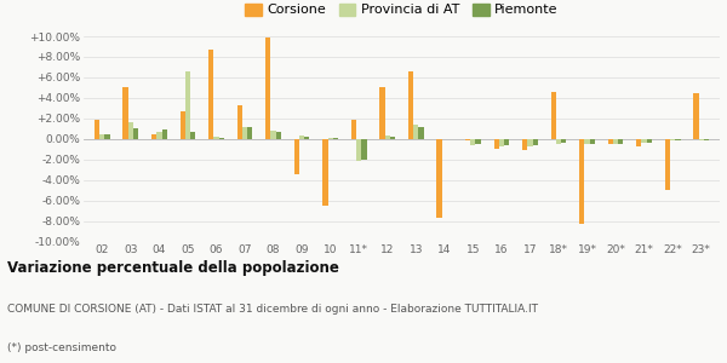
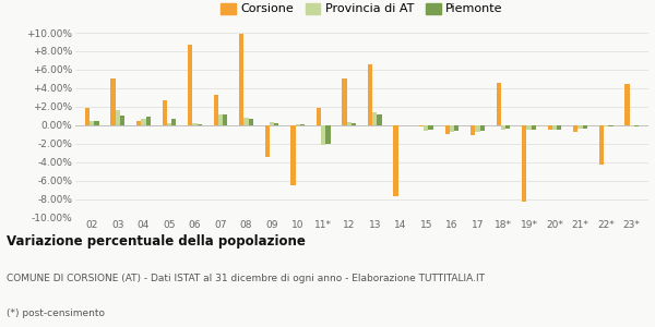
Provincia di AT/05: 6.6% -> 0.2%
Corsione/22*: -5.0% -> -4.3%
